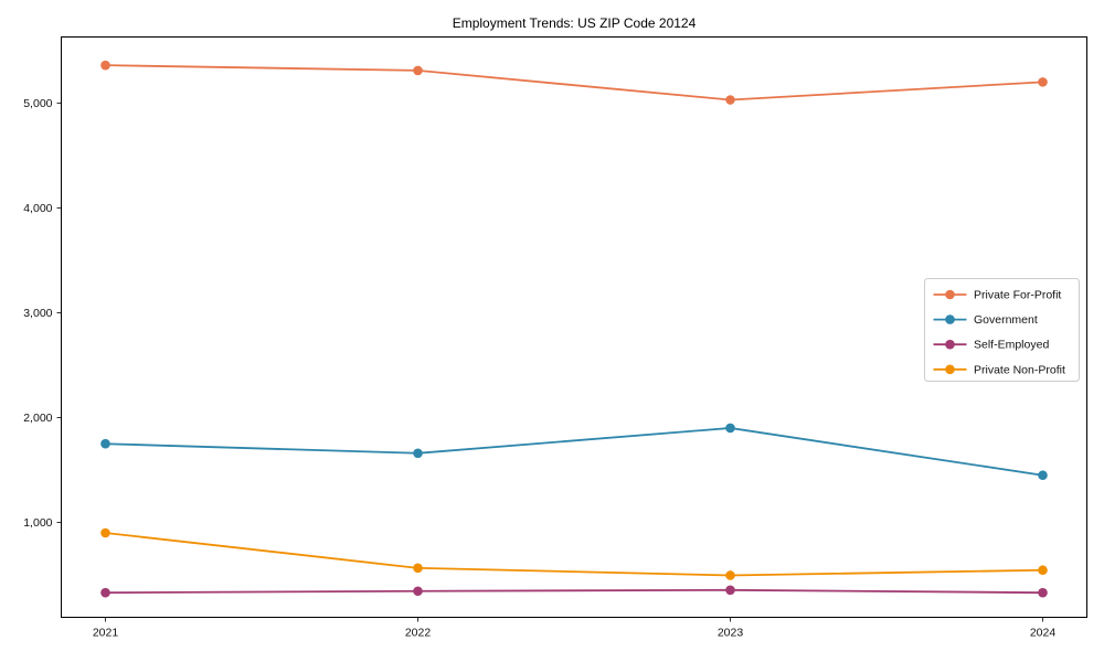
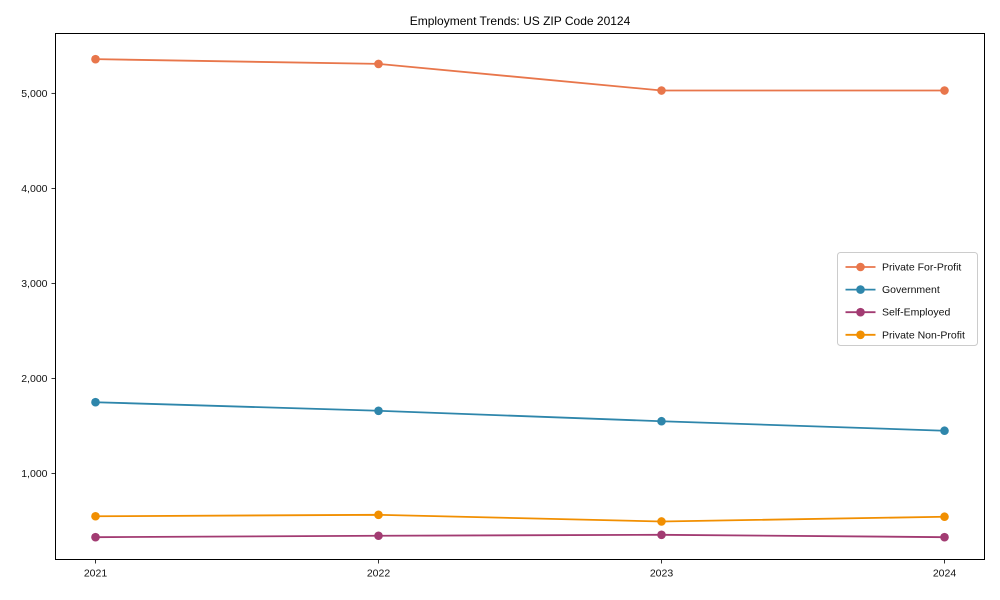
Private Non-Profit/2021: 900 -> 600
Government/2023: 1900 -> 1600
Private For-Profit/2024: 5200 -> 5000
